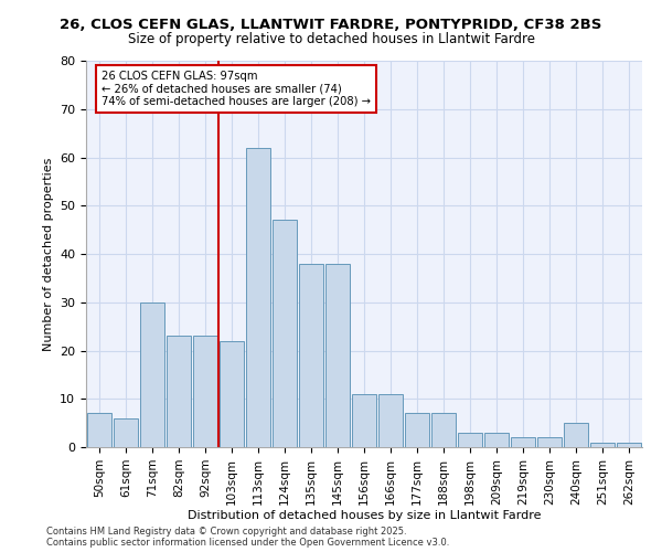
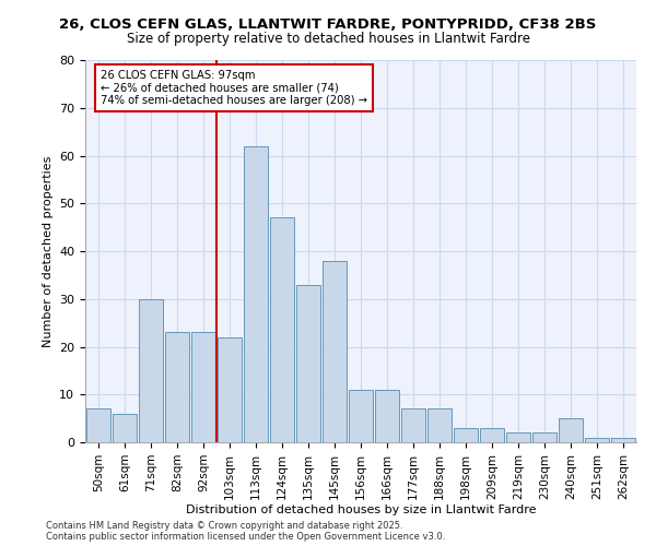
135sqm: 38 -> 33
